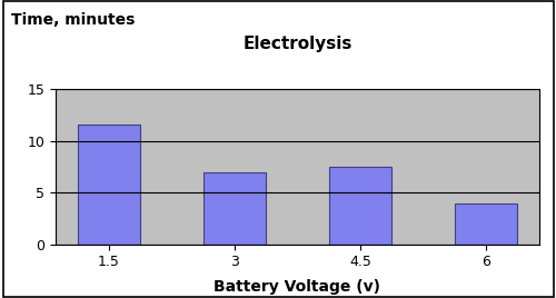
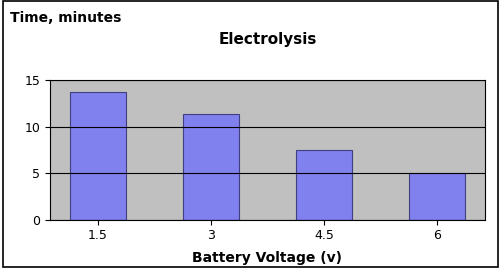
1.5: 11.6 -> 13.8
3: 7.0 -> 11.4
6: 4.0 -> 5.0
